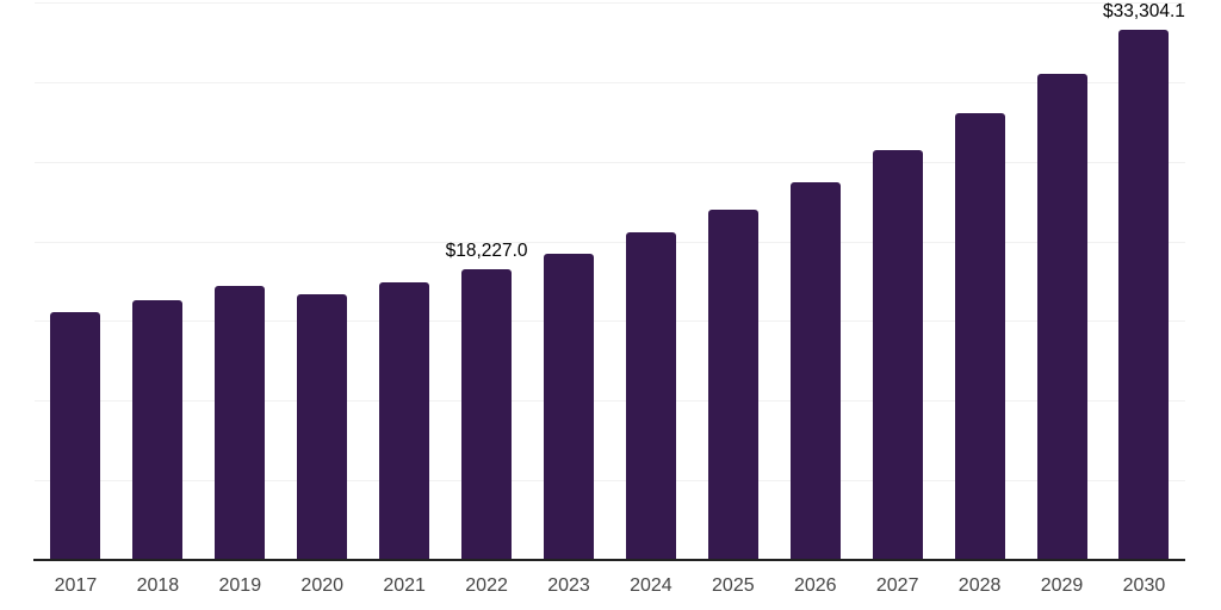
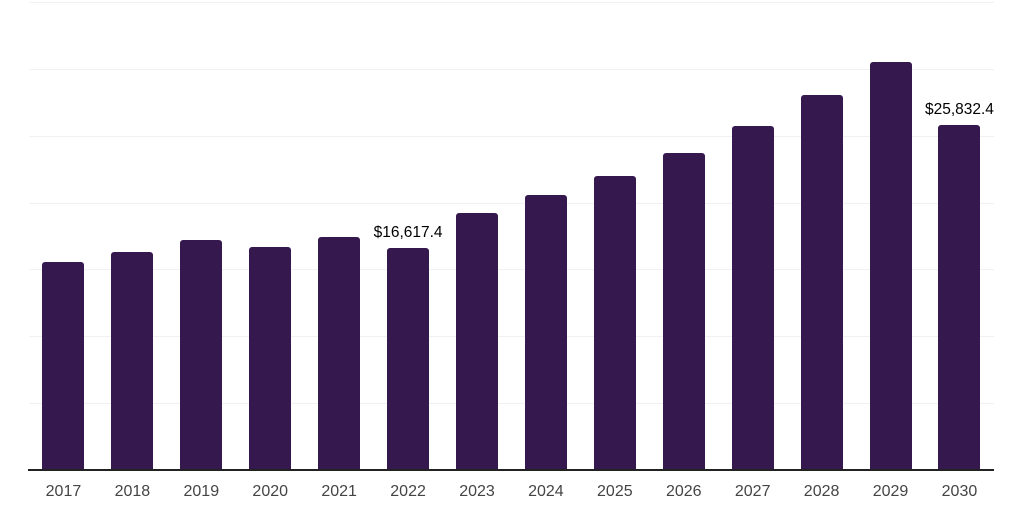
2022: $18,227.0 -> $16,617.4
2030: $33,304.1 -> $25,832.4
